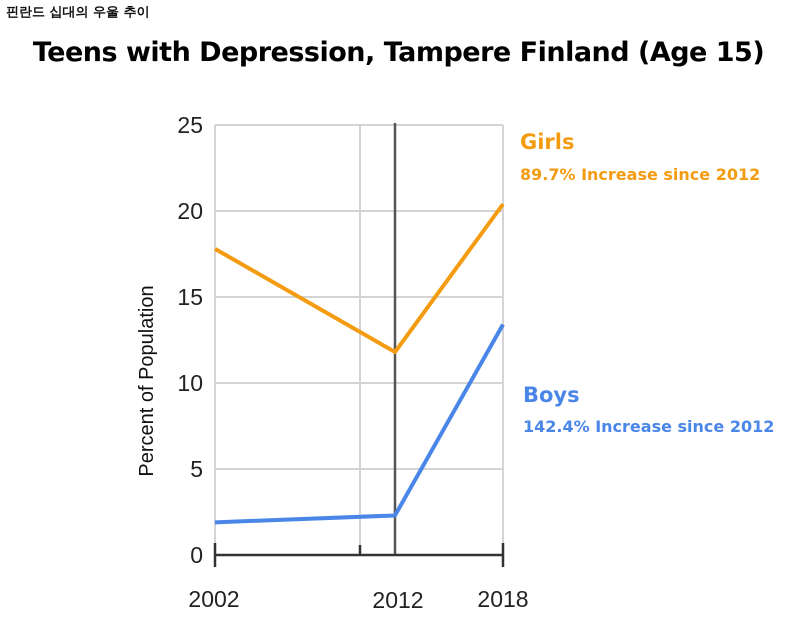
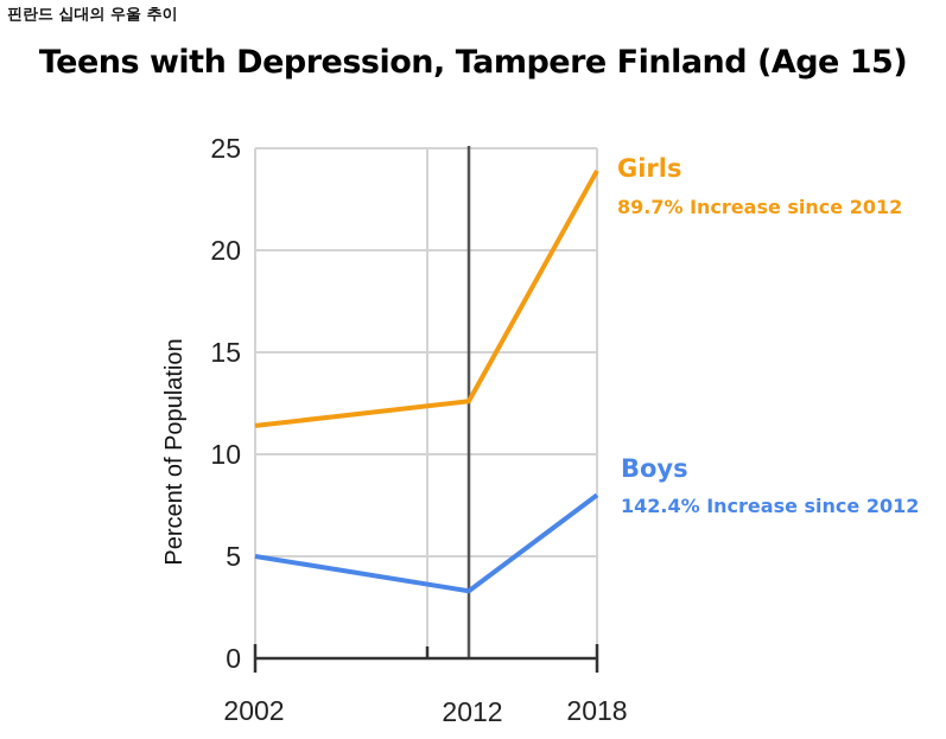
Girls/2002: 17.8 -> 11.4
Boys/2002: 1.9 -> 5.0
Girls/2012: 11.8 -> 12.6
Boys/2012: 2.3 -> 3.3
Girls/2018: 20.4 -> 23.9
Boys/2018: 13.4 -> 8.0
